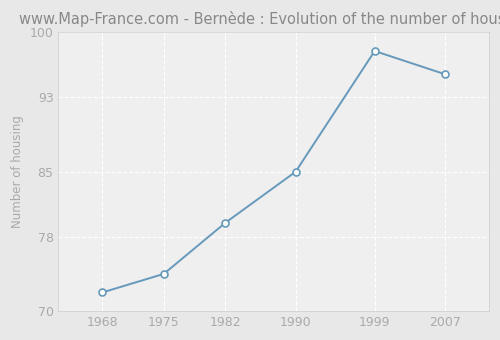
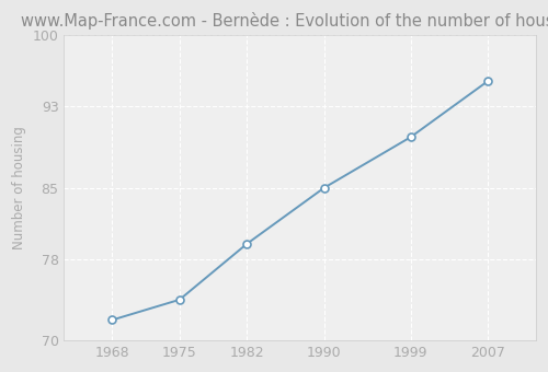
1999: 98.0 -> 90.0
